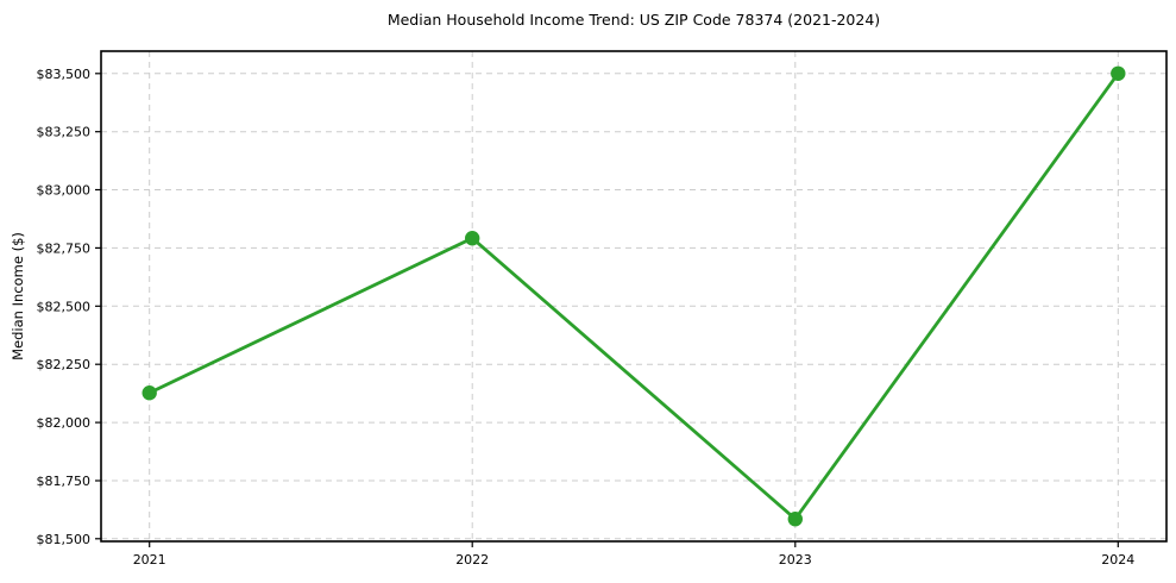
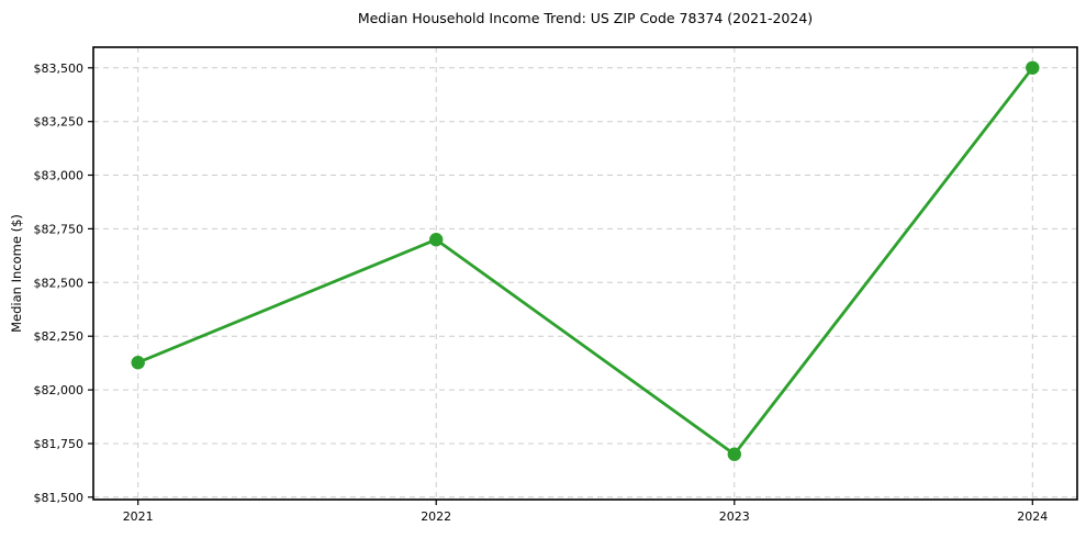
2022: $82790 -> $82700
2023: $81580 -> $81700
